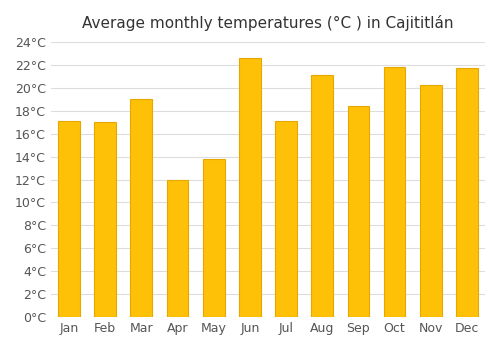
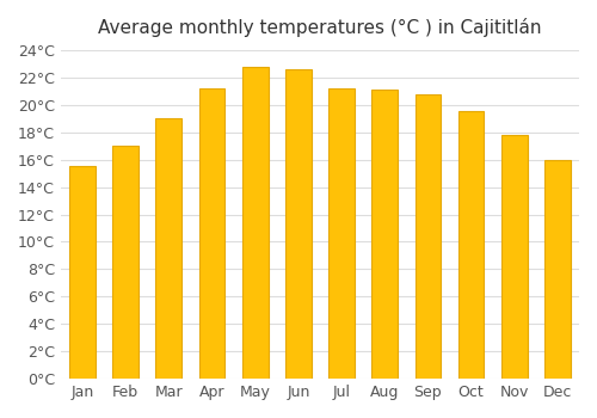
Jan: 17.1°C -> 15.5°C
Apr: 12.0°C -> 21.2°C
May: 13.8°C -> 22.8°C
Jul: 17.1°C -> 21.2°C
Sep: 18.4°C -> 20.8°C
Oct: 21.8°C -> 19.5°C
Nov: 20.2°C -> 17.8°C
Dec: 21.7°C -> 16.0°C
